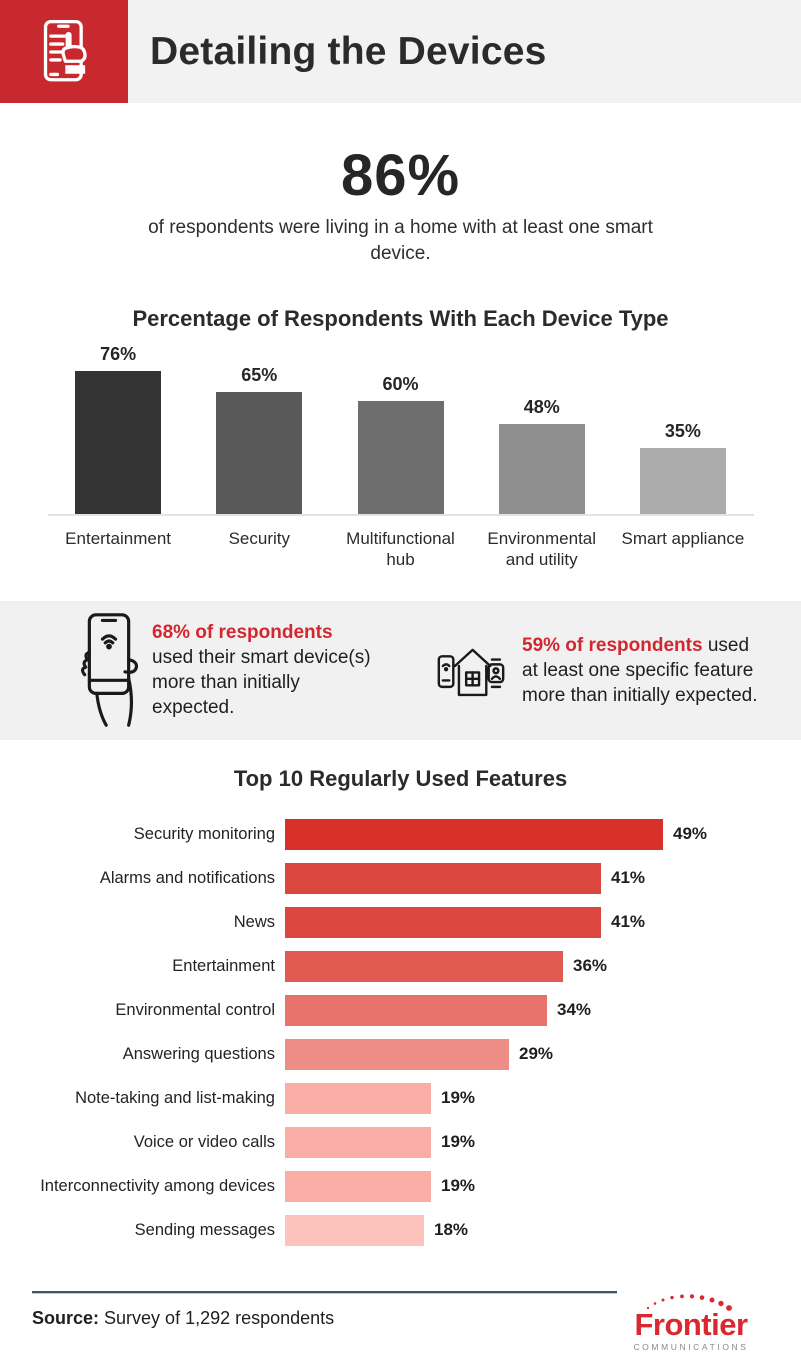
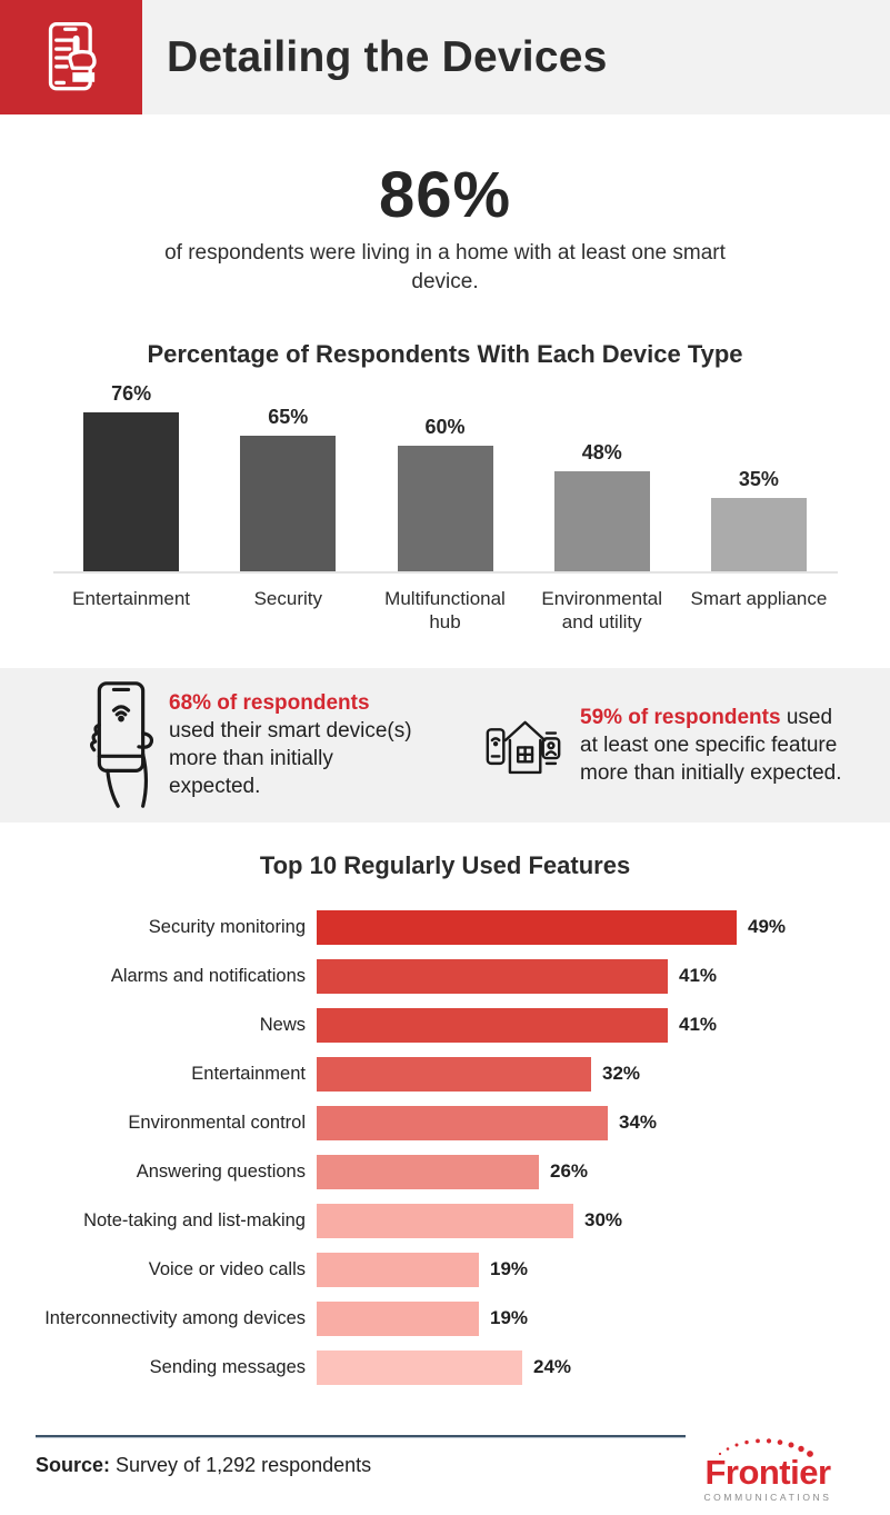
Top 10 Regularly Used Features/Entertainment: 36% -> 32%
Top 10 Regularly Used Features/Answering questions: 29% -> 26%
Top 10 Regularly Used Features/Note-taking and list-making: 19% -> 30%
Top 10 Regularly Used Features/Sending messages: 18% -> 24%
